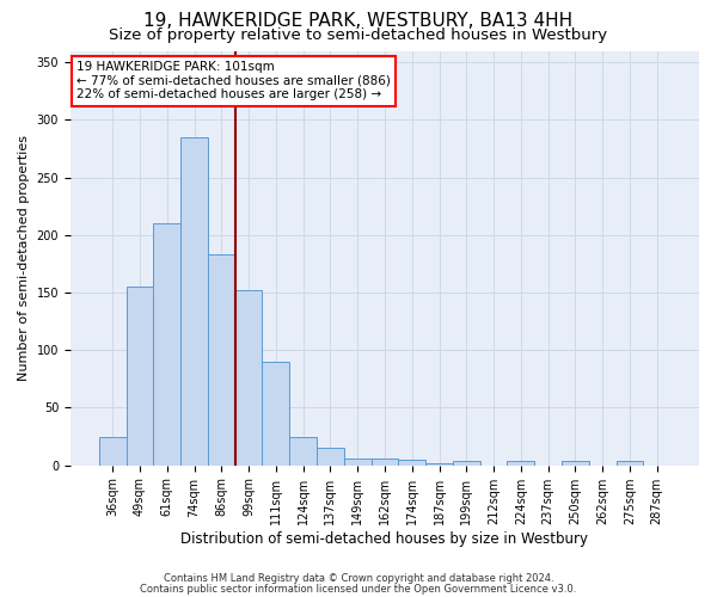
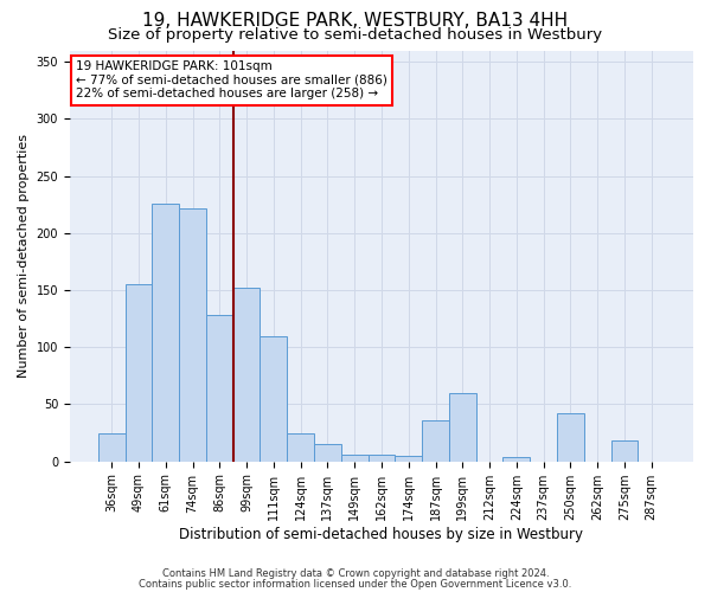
61sqm: 210 -> 226
74sqm: 285 -> 222
86sqm: 183 -> 128
111sqm: 90 -> 110
187sqm: 2 -> 36
199sqm: 4 -> 60
250sqm: 4 -> 42
275sqm: 4 -> 18
